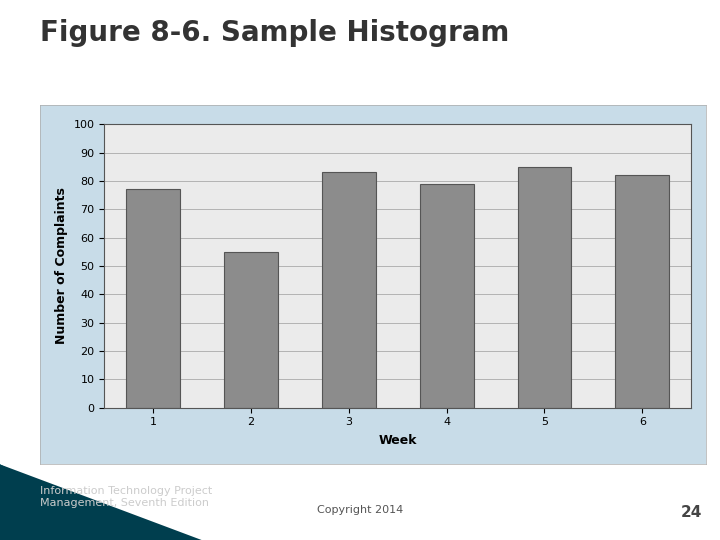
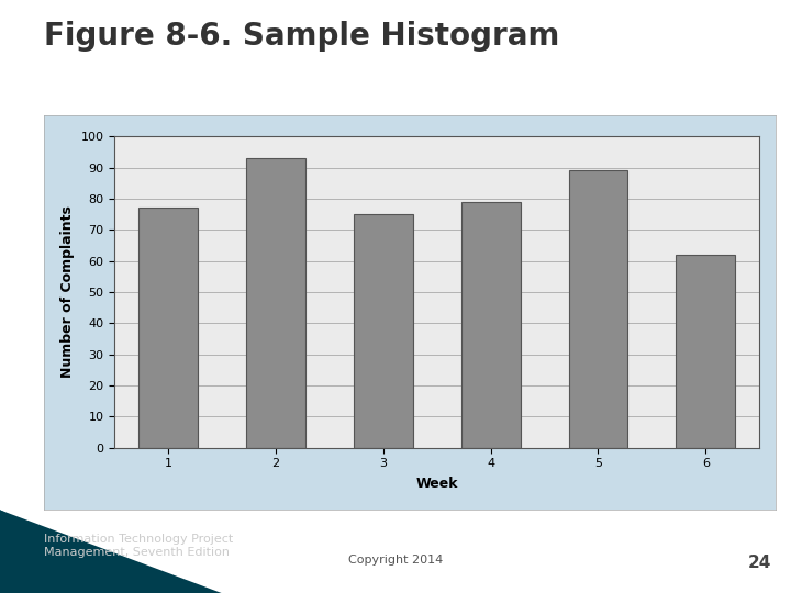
2: 55 -> 93
3: 83 -> 75
5: 85 -> 89
6: 82 -> 62
